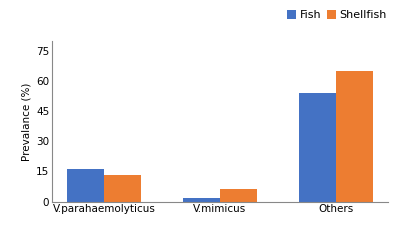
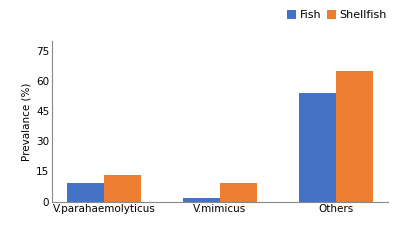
Fish/V.parahaemolyticus: 16 -> 9
Shellfish/V.mimicus: 6 -> 9
